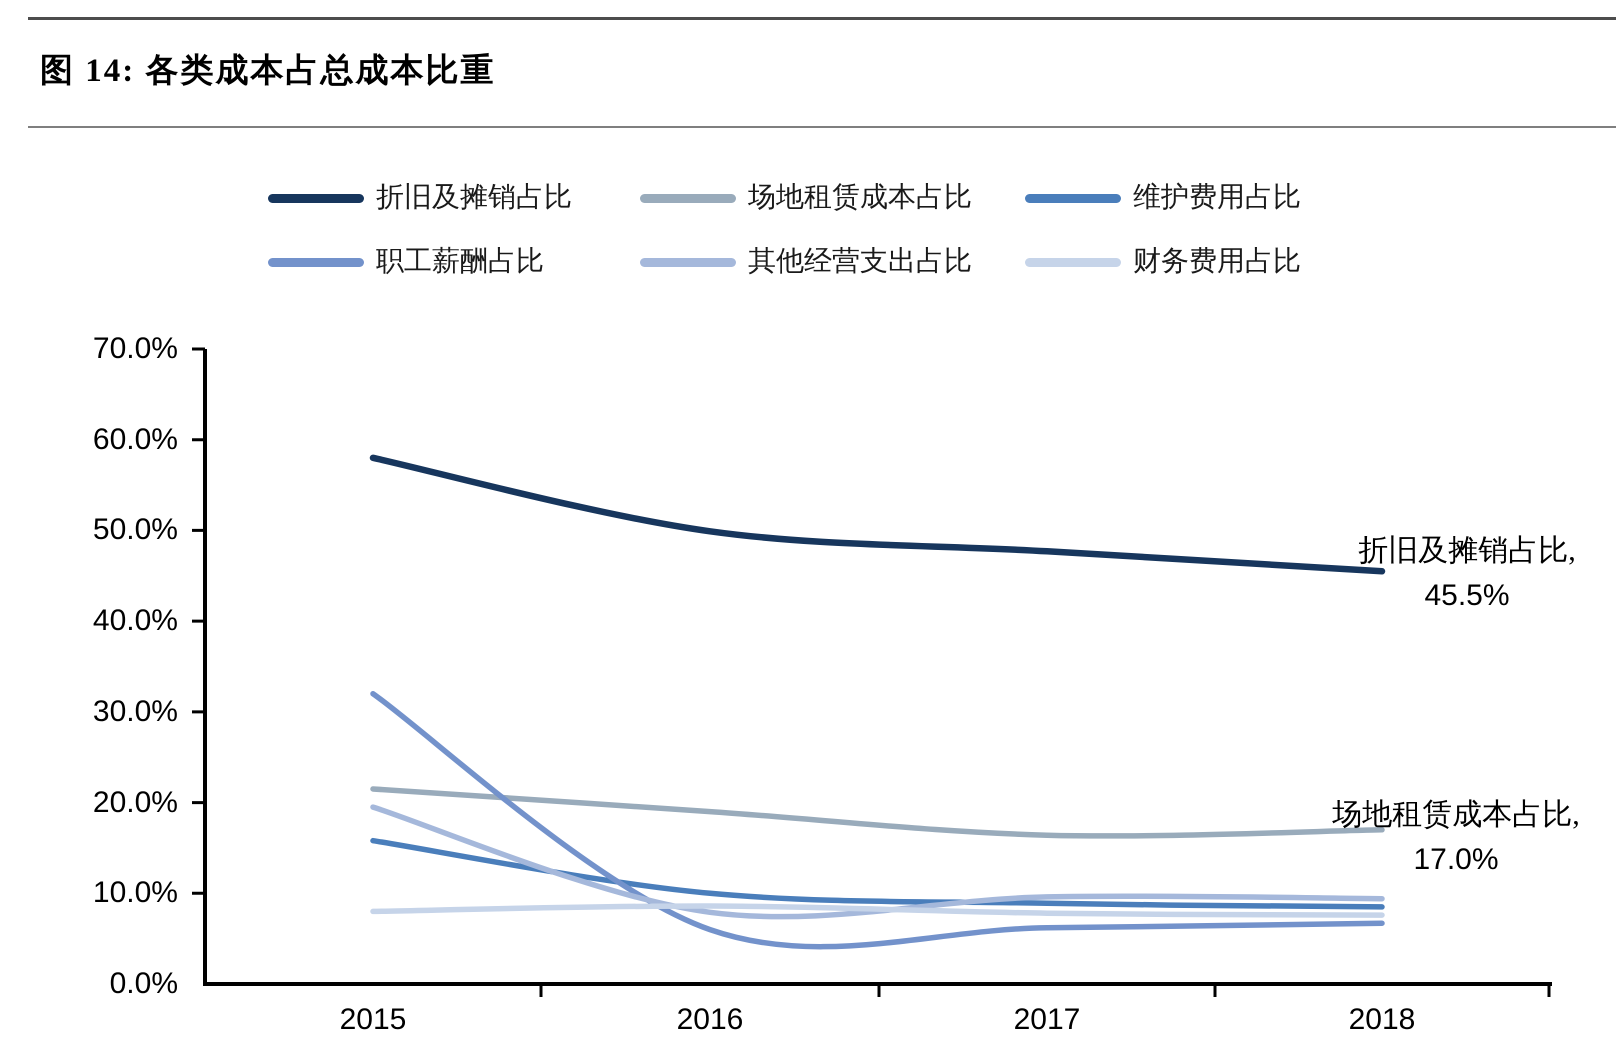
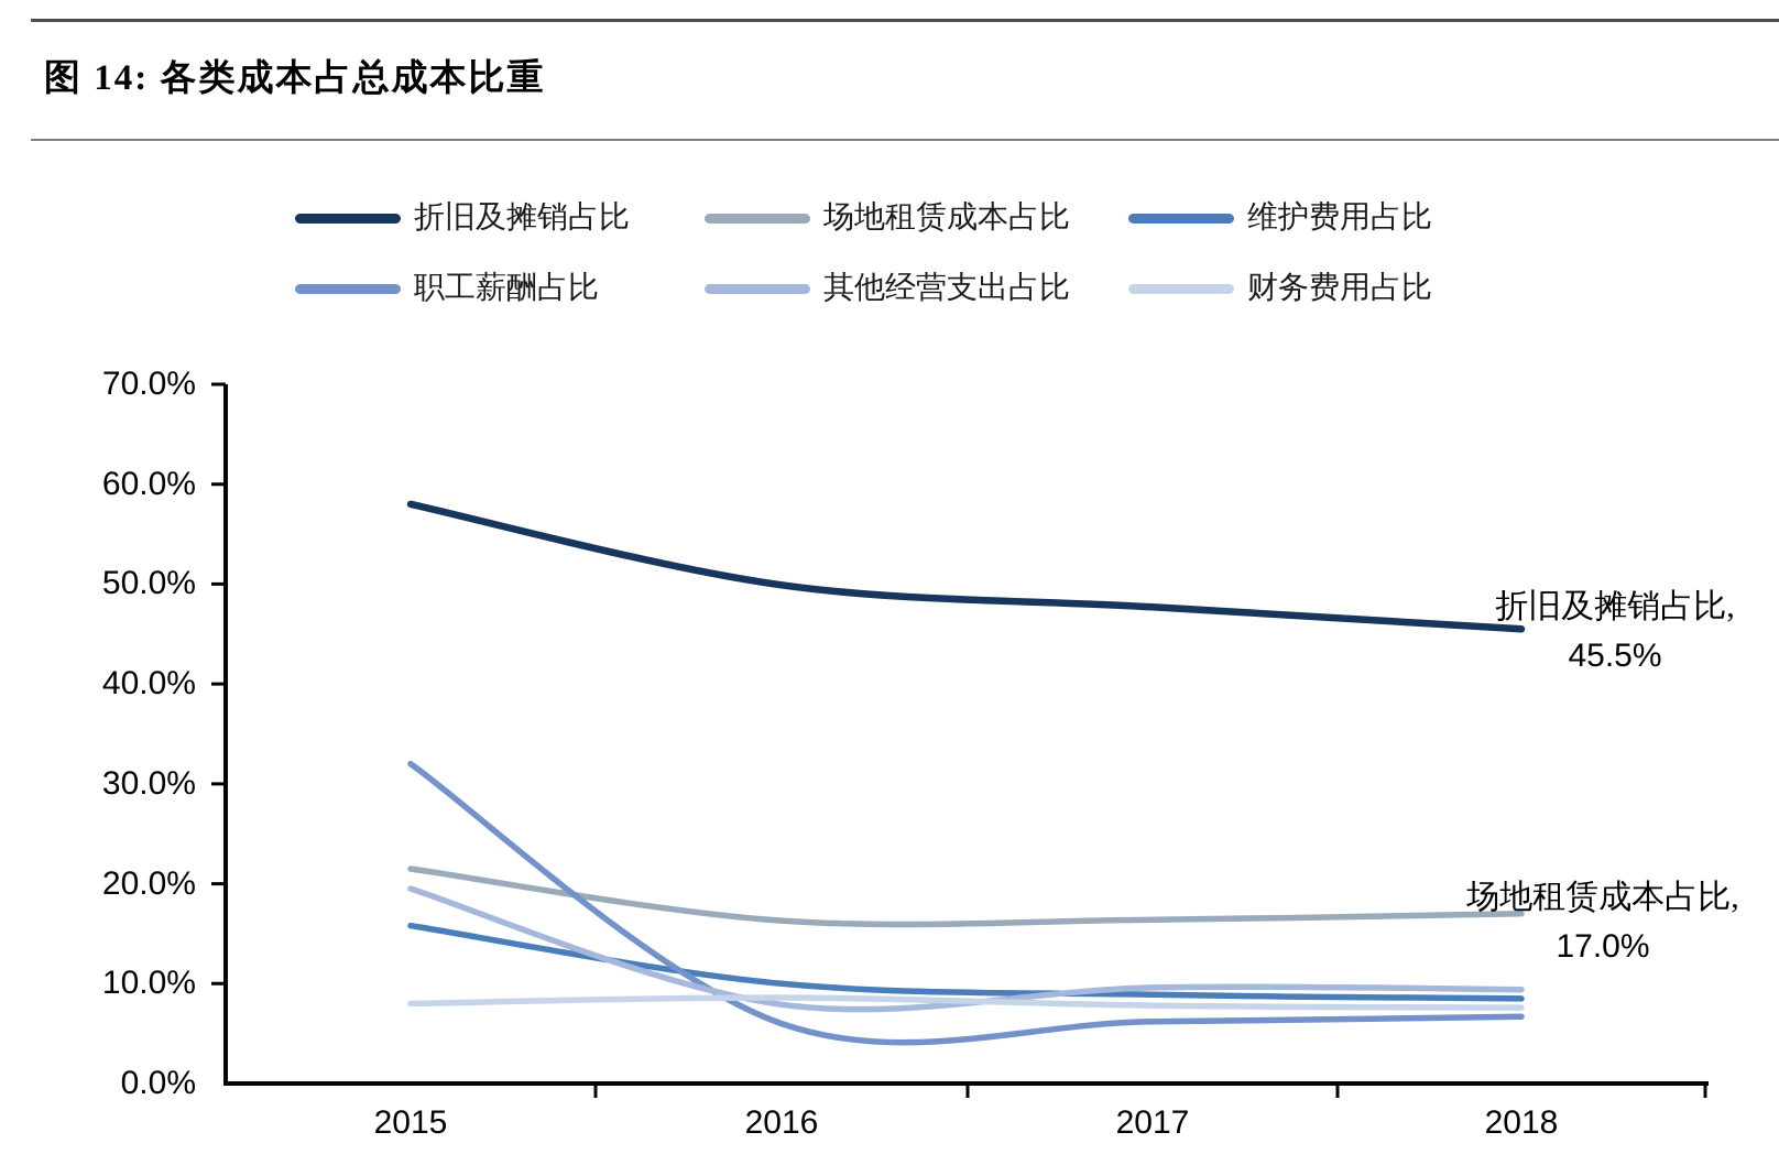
场地租赁成本占比/2016: 19% -> 16%
